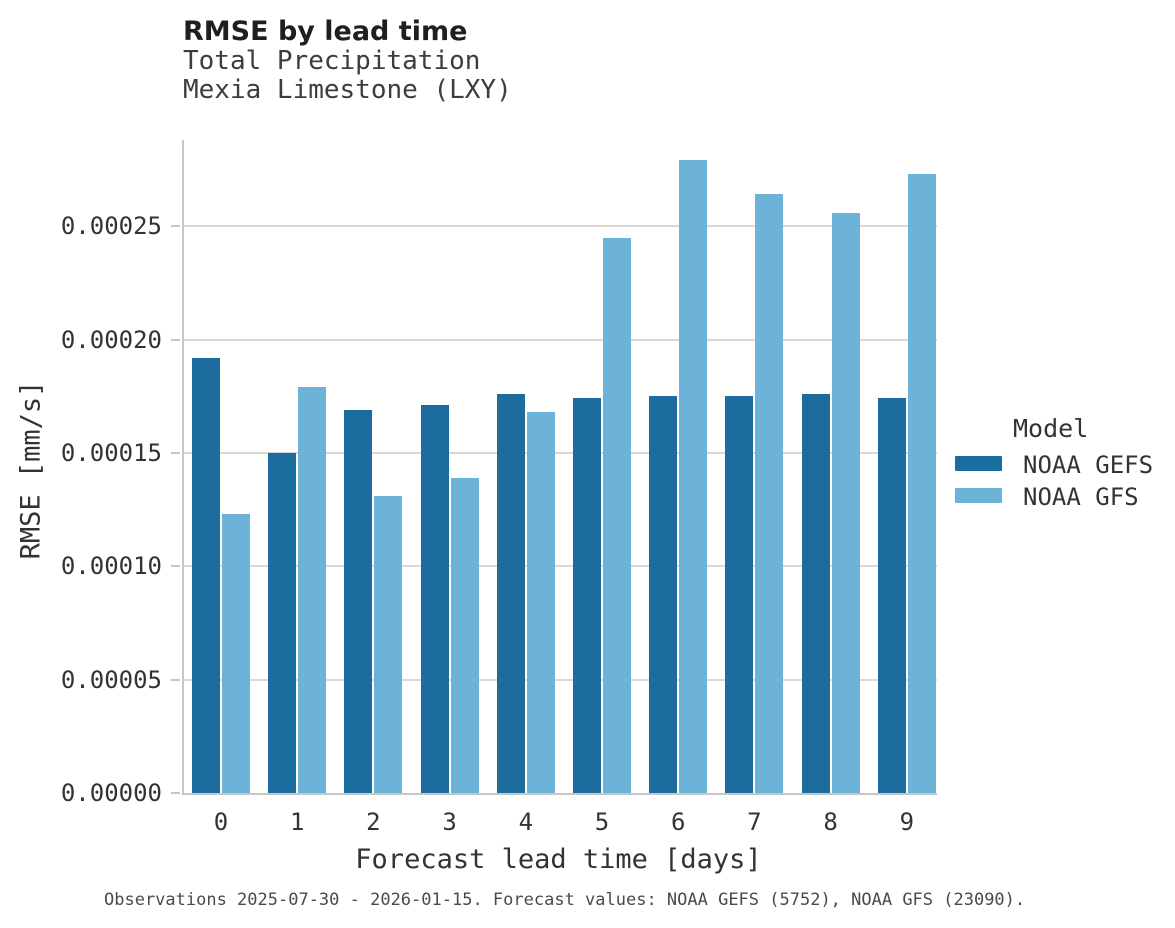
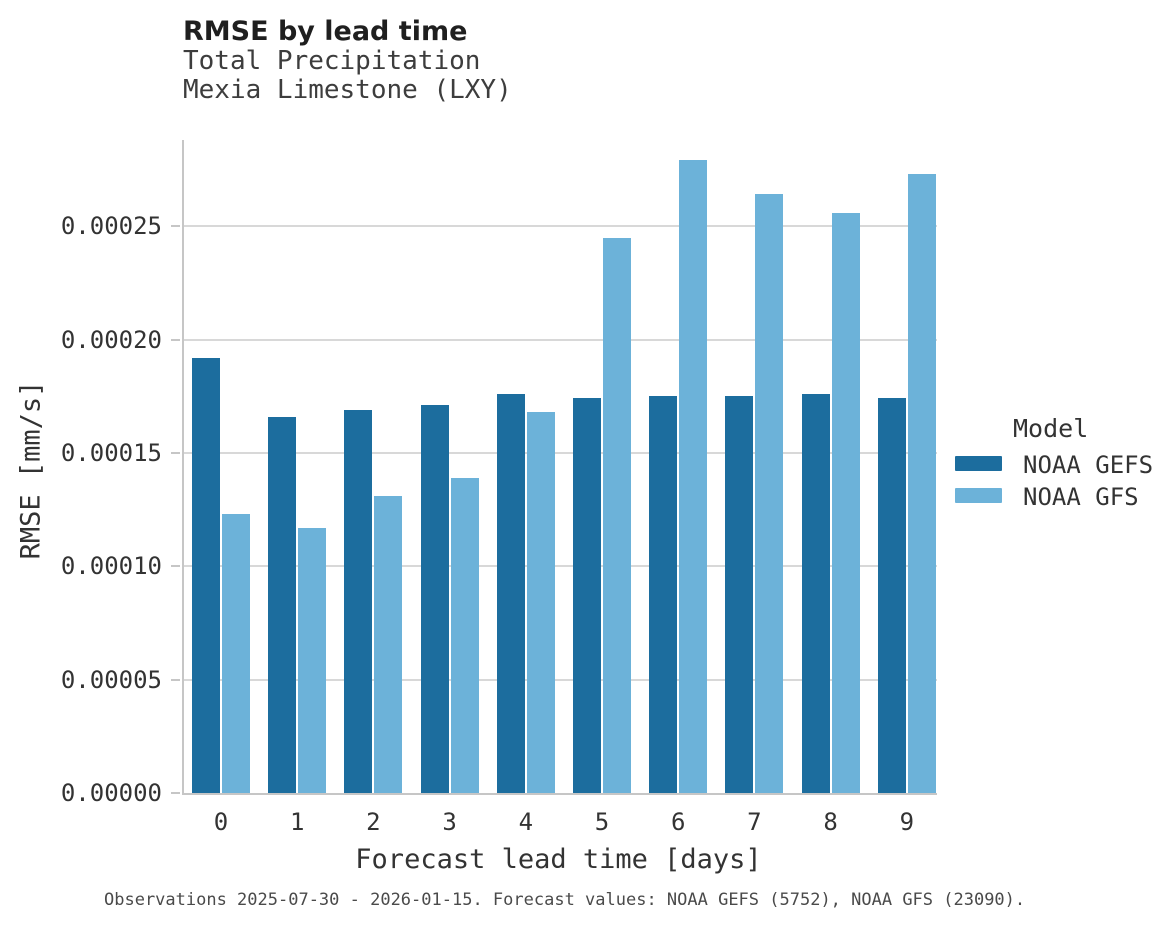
NOAA GEFS/1: 0.000150 -> 0.000166
NOAA GFS/1: 0.000179 -> 0.000117
